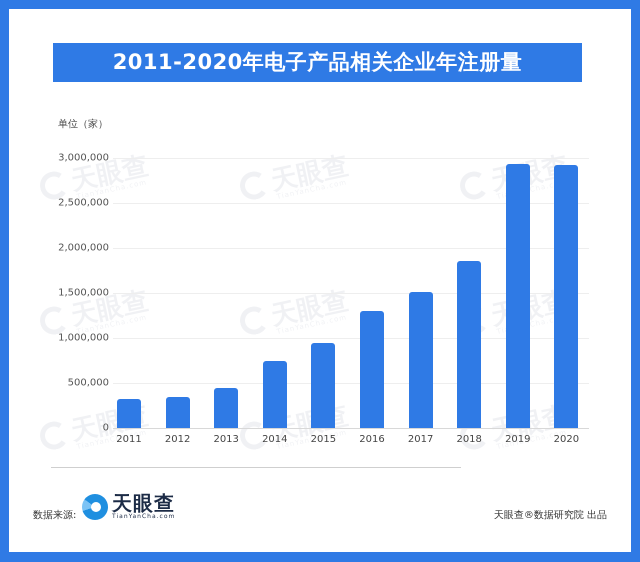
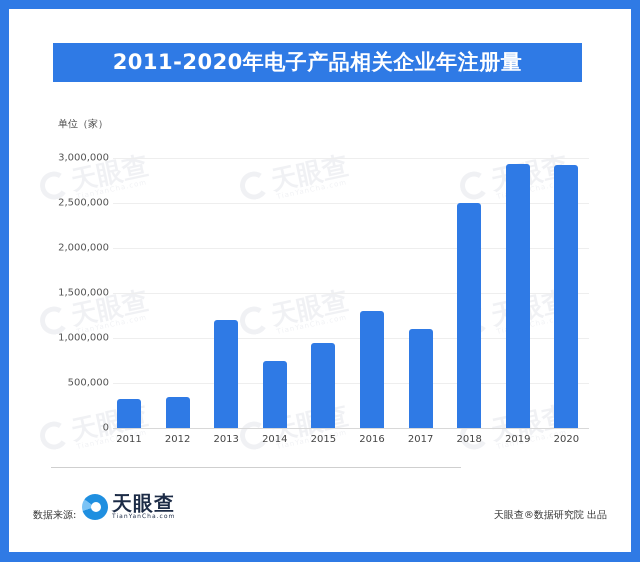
2013: 400000 -> 1200000
2017: 1500000 -> 1100000
2018: 1900000 -> 2500000
